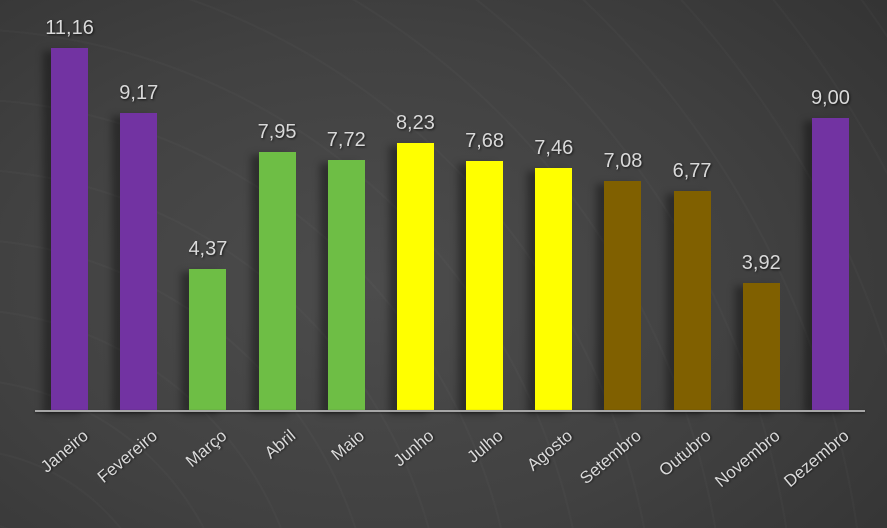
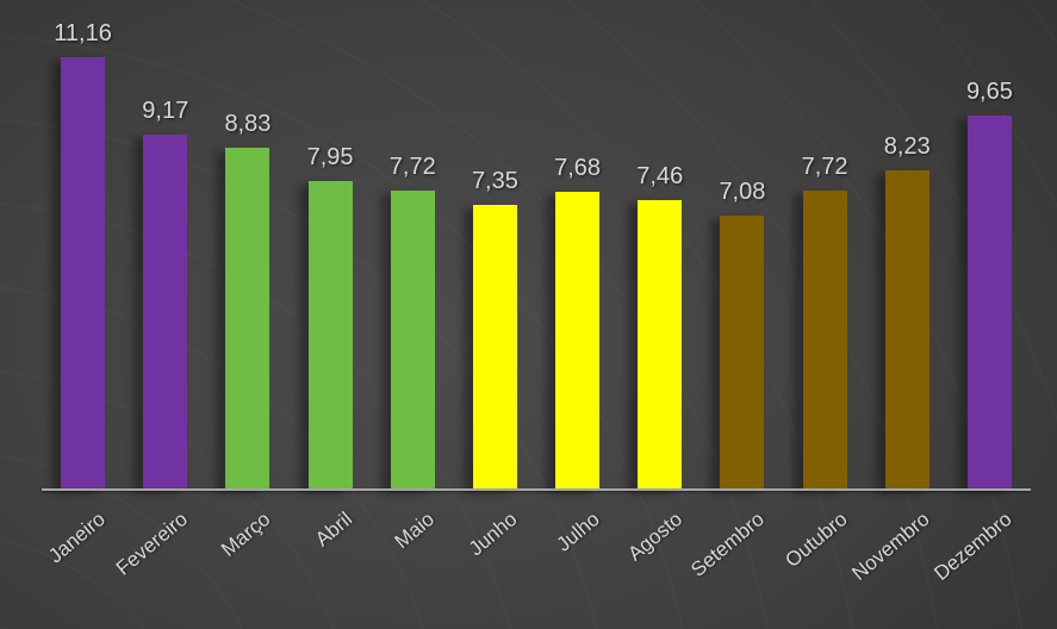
Março: 4,37 -> 8,83
Junho: 8,23 -> 7,35
Outubro: 6,77 -> 7,72
Novembro: 3,92 -> 8,23
Dezembro: 9,00 -> 9,65
